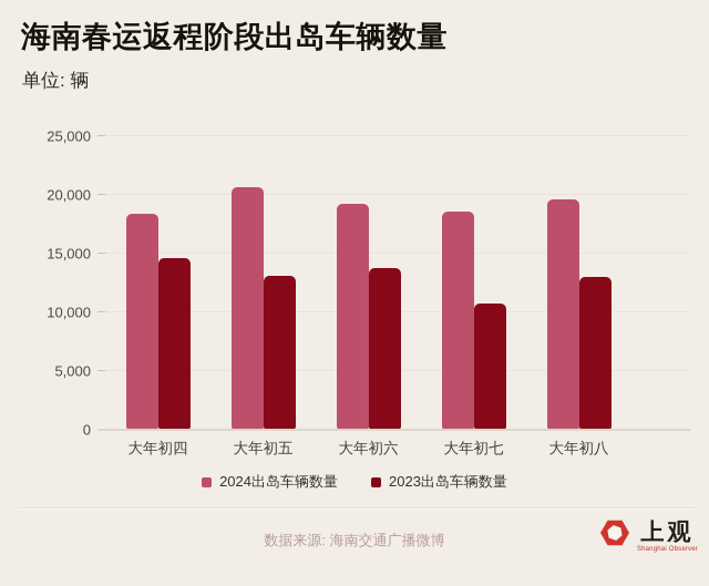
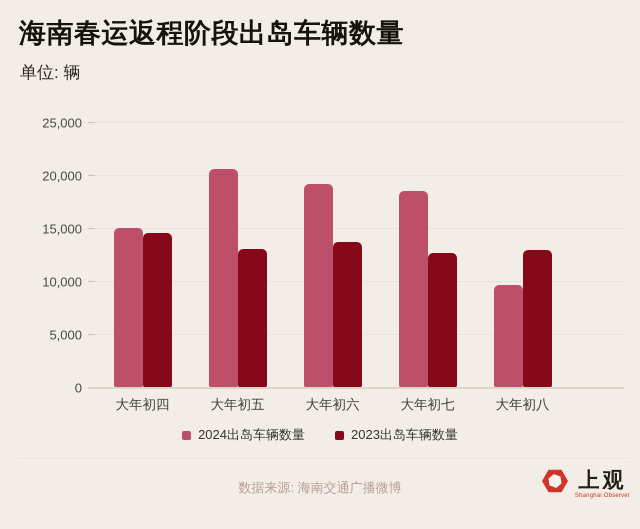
2024出岛车辆数量/大年初四: 18400 -> 15100
2023出岛车辆数量/大年初七: 10800 -> 12700
2024出岛车辆数量/大年初八: 19600 -> 9700
